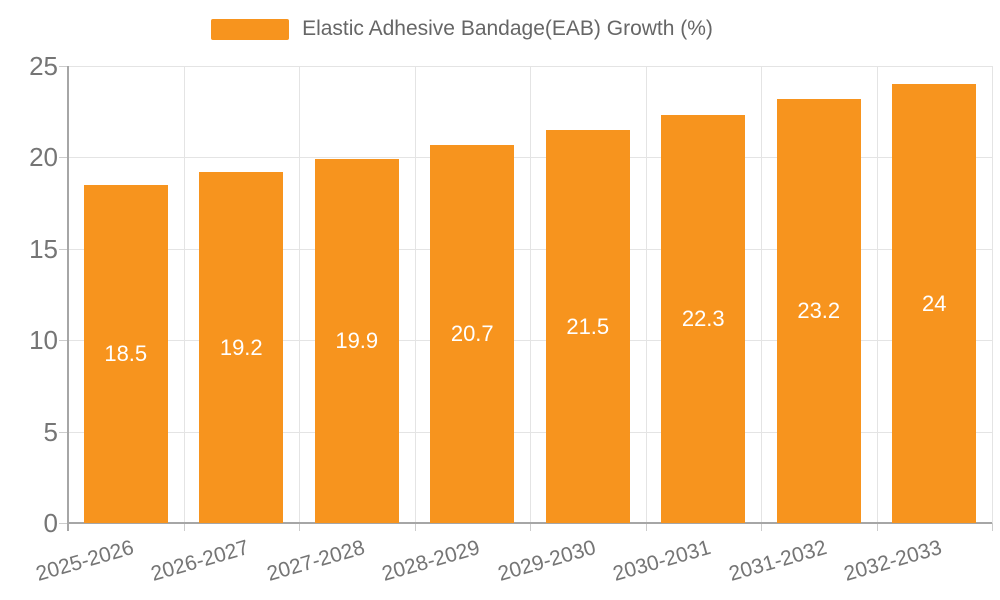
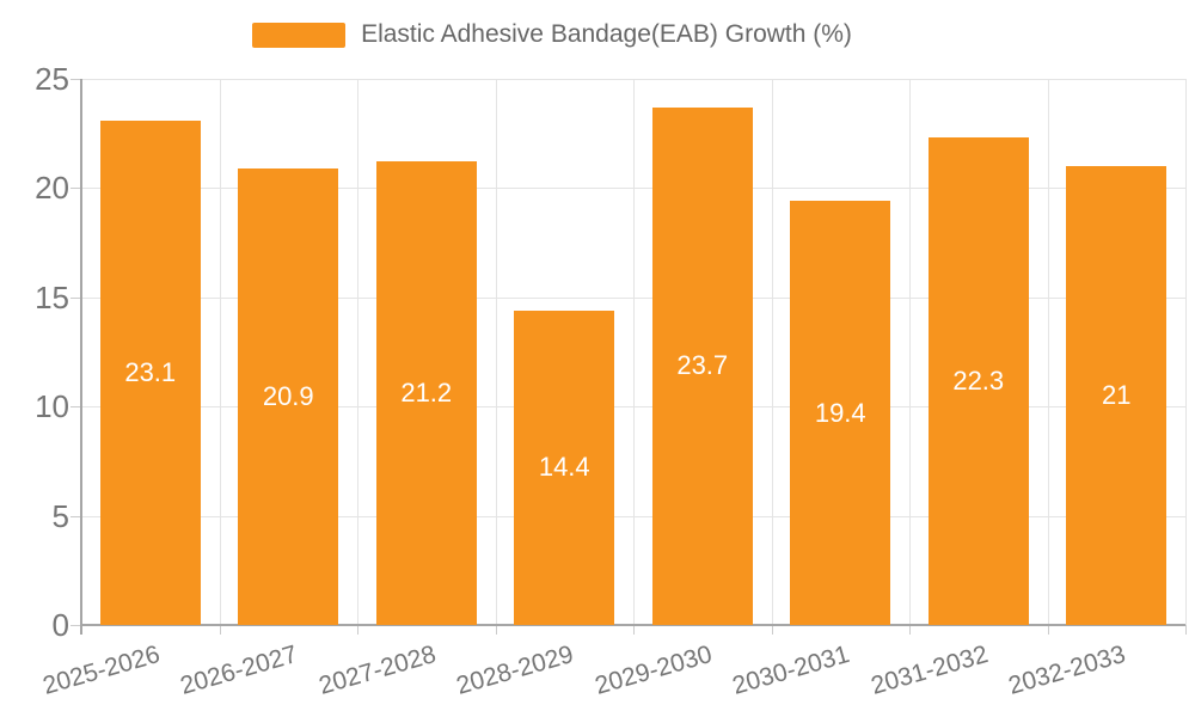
2025-2026: 18.5 -> 23.1
2026-2027: 19.2 -> 20.9
2027-2028: 19.9 -> 21.2
2028-2029: 20.7 -> 14.4
2029-2030: 21.5 -> 23.7
2030-2031: 22.3 -> 19.4
2031-2032: 23.2 -> 22.3
2032-2033: 24 -> 21
